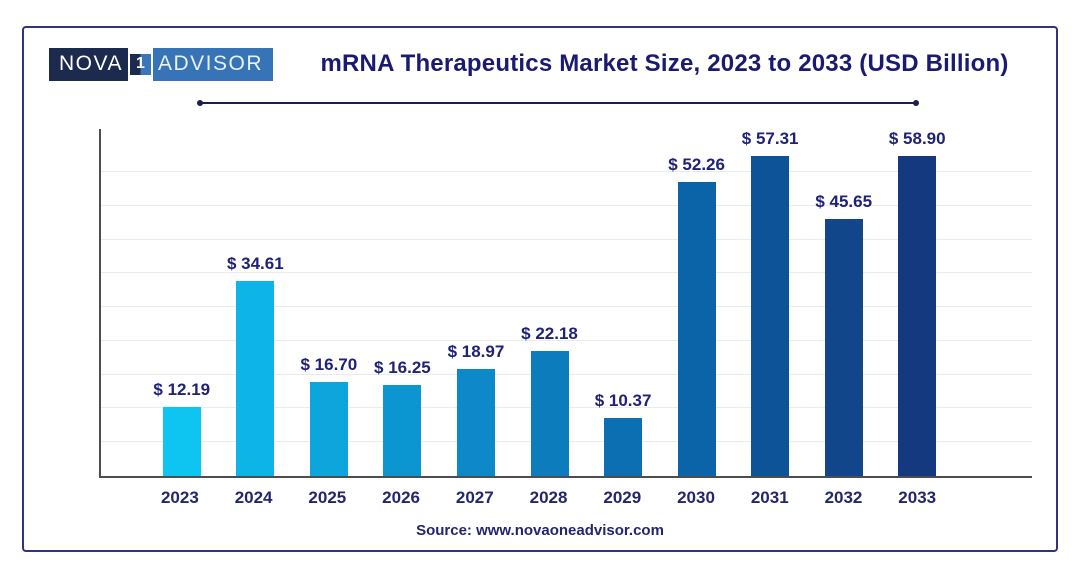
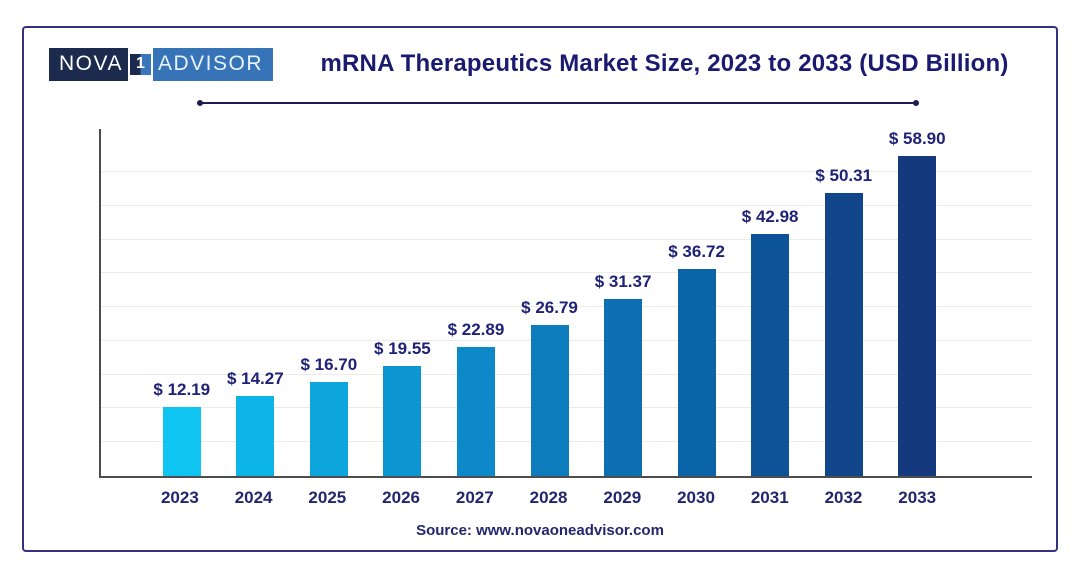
2024: 34.61 -> 14.27
2026: 16.25 -> 19.55
2027: 18.97 -> 22.89
2028: 22.18 -> 26.79
2029: 10.37 -> 31.37
2030: 52.26 -> 36.72
2031: 57.31 -> 42.98
2032: 45.65 -> 50.31
